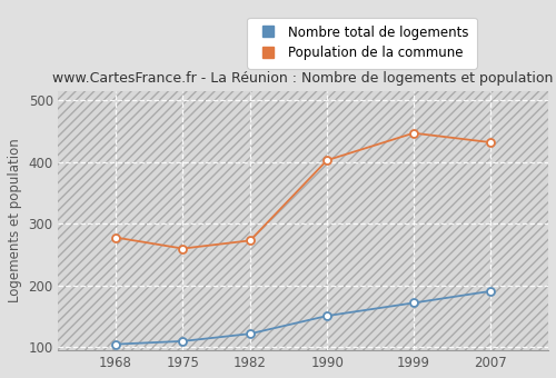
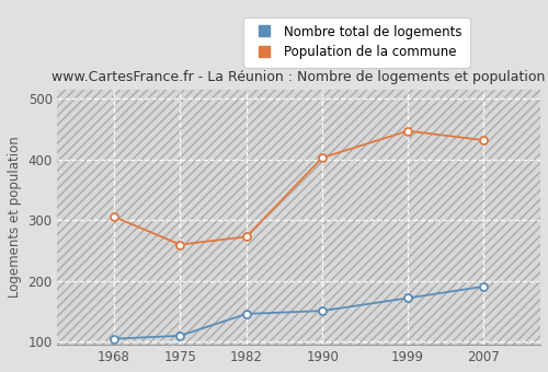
Population de la commune/1968: 278 -> 306
Nombre total de logements/1982: 122 -> 146
